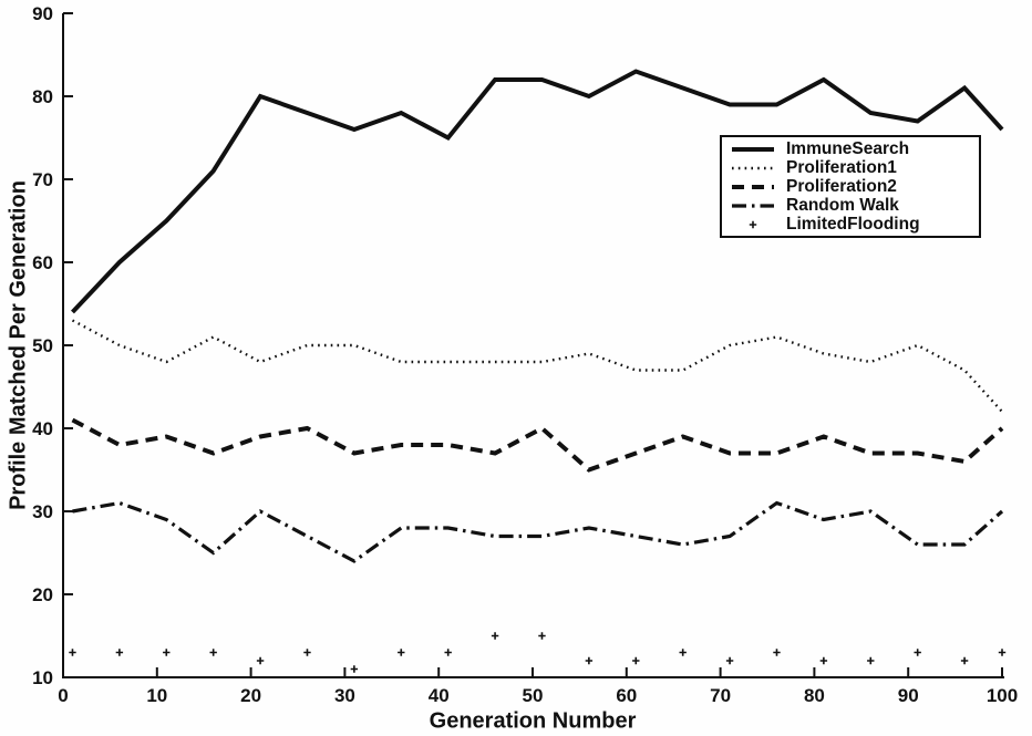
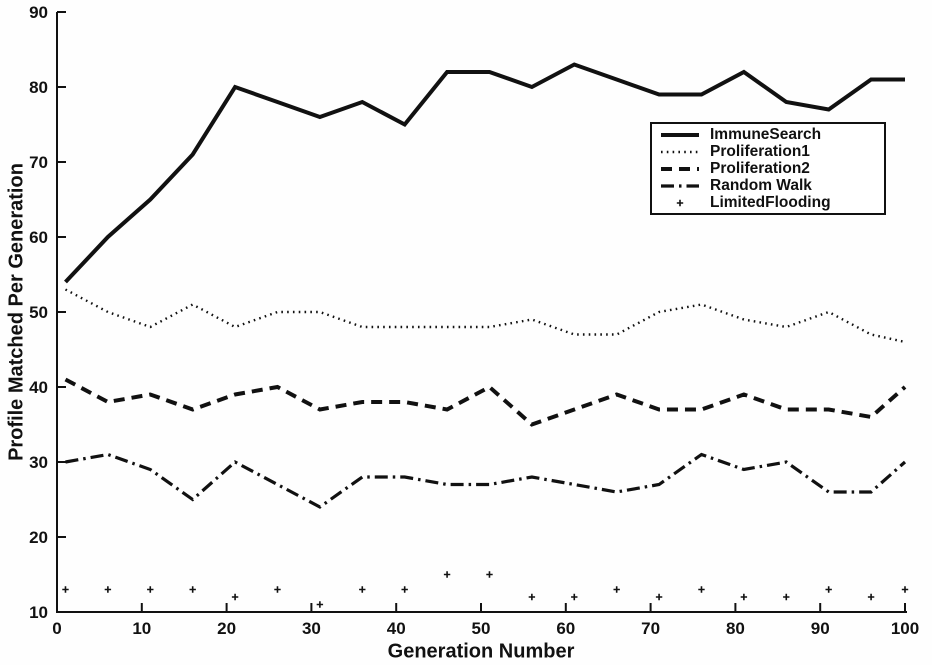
ImmuneSearch/100: 76 -> 81
Proliferation1/100: 42 -> 46
